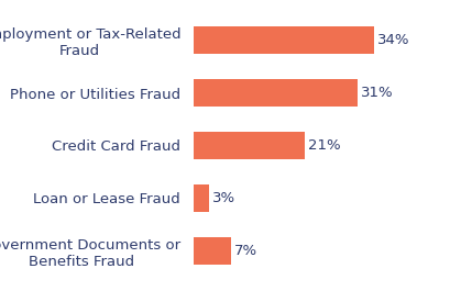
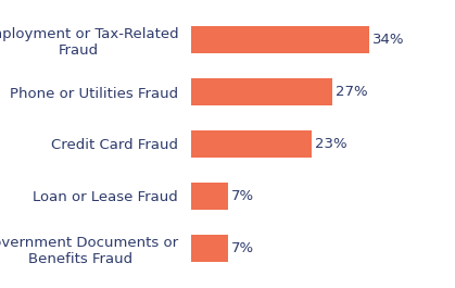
Phone or Utilities Fraud: 31% -> 27%
Credit Card Fraud: 21% -> 23%
Loan or Lease Fraud: 3% -> 7%
